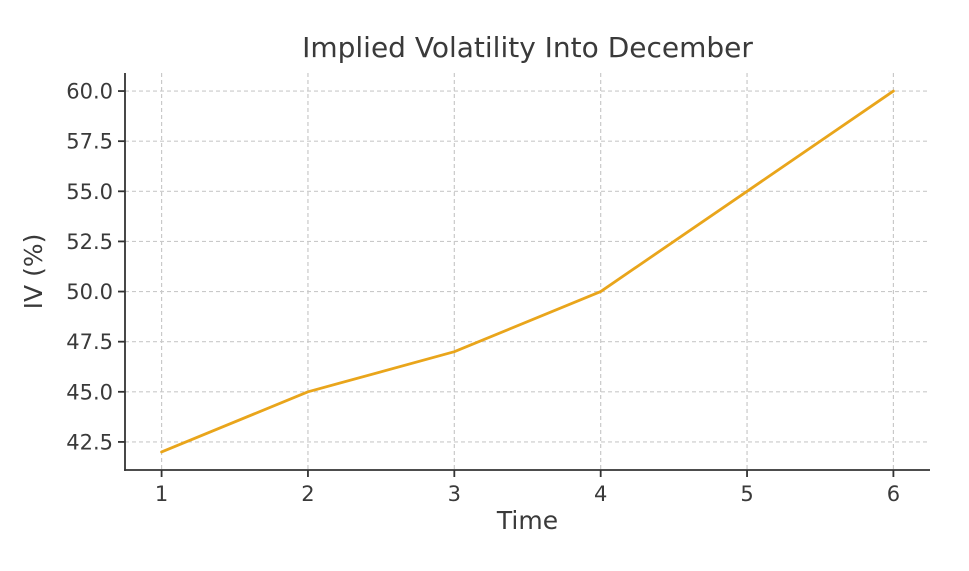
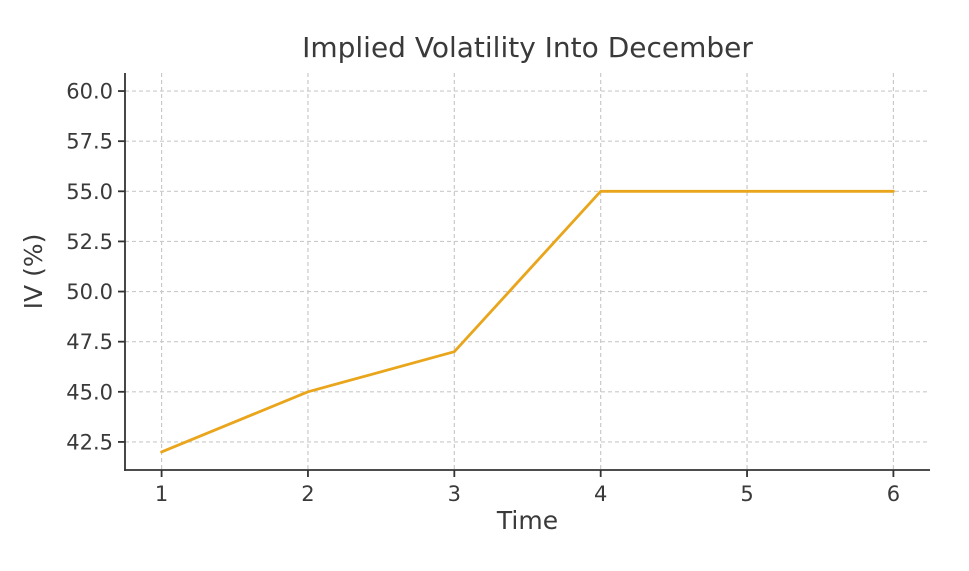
4: 50 -> 55
6: 60 -> 55
